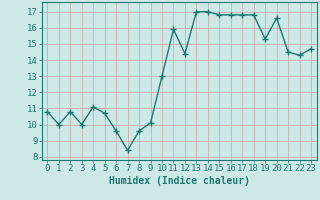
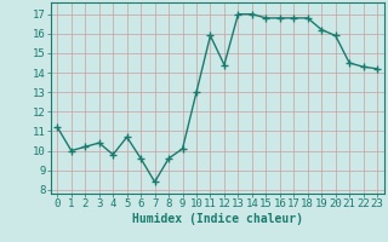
0: 10.8 -> 11.2
2: 10.8 -> 10.2
3: 10.0 -> 10.4
4: 11.1 -> 9.8
19: 15.3 -> 16.2
20: 16.6 -> 15.9
23: 14.7 -> 14.2
